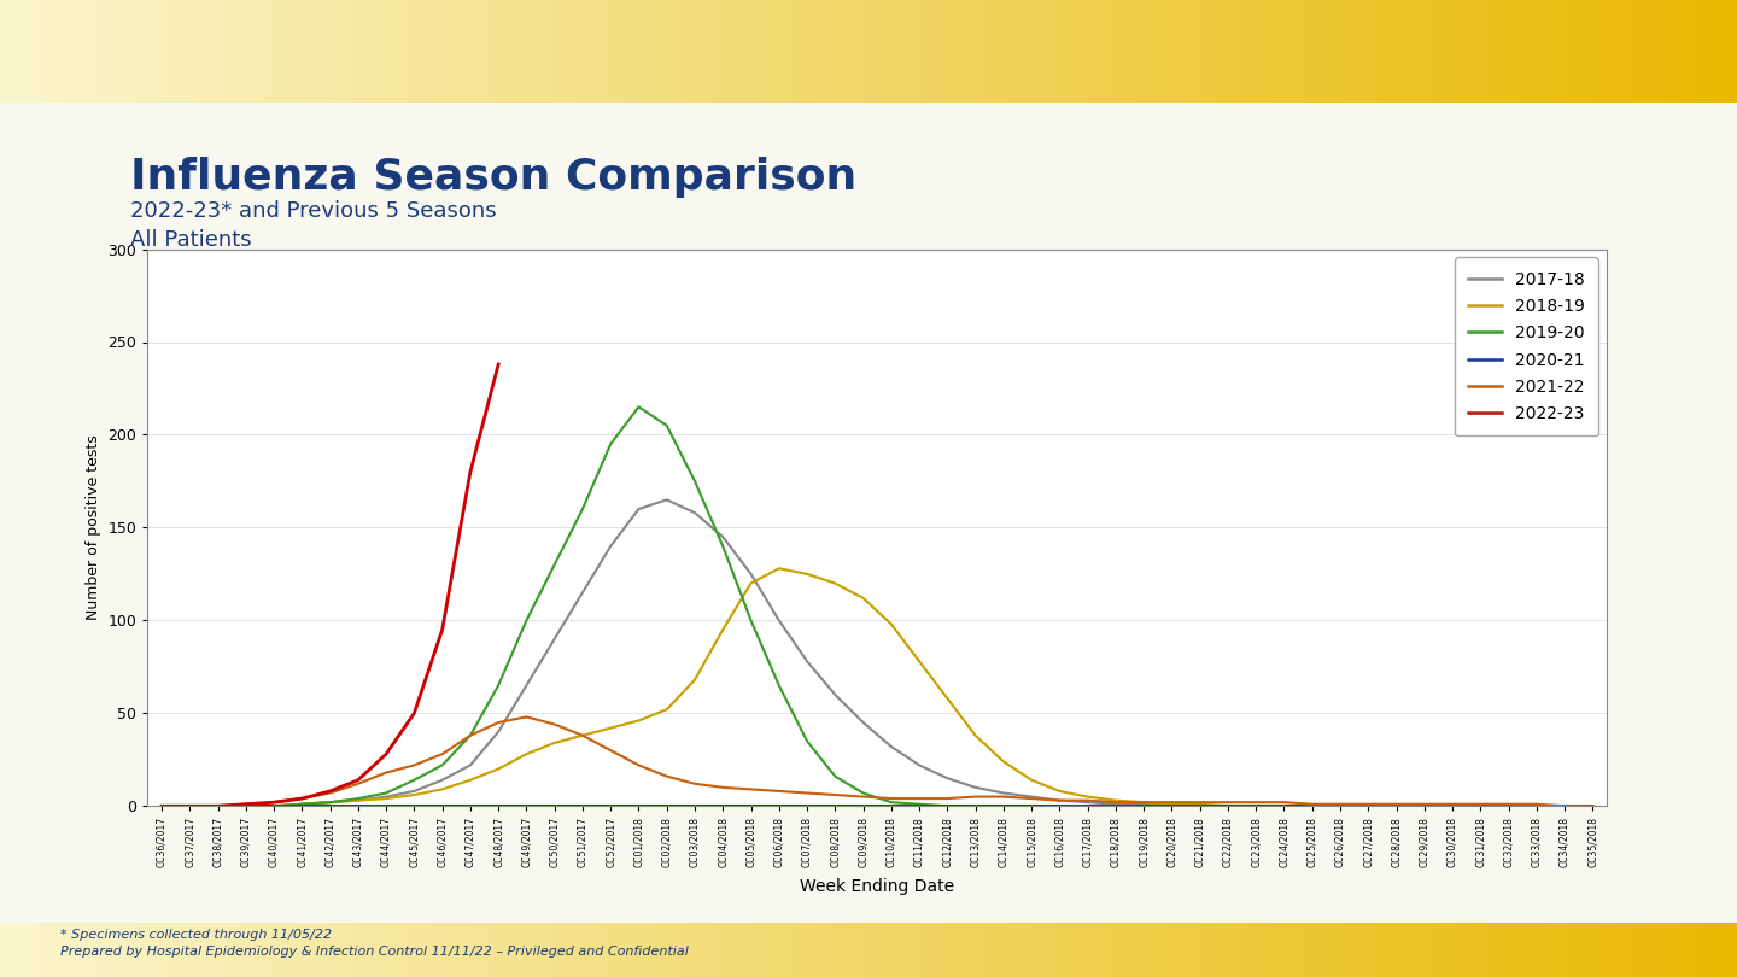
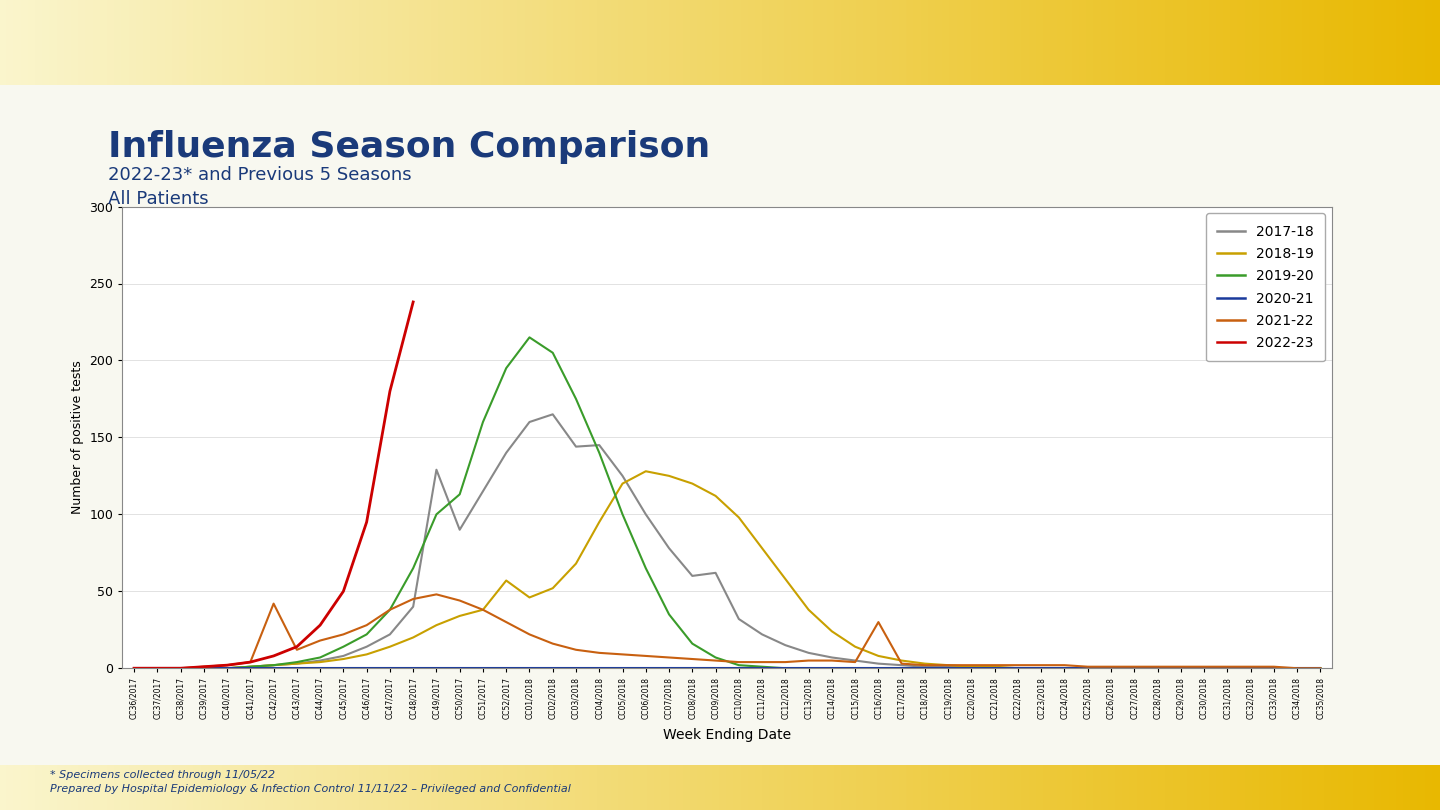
2021-22/CC42/2017: 7 -> 42
2017-18/CC49/2017: 65 -> 129
2019-20/CC50/2017: 130 -> 113
2018-19/CC52/2017: 42 -> 57
2017-18/CC03/2018: 158 -> 144
2017-18/CC09/2018: 45 -> 62
2021-22/CC16/2018: 3 -> 30
